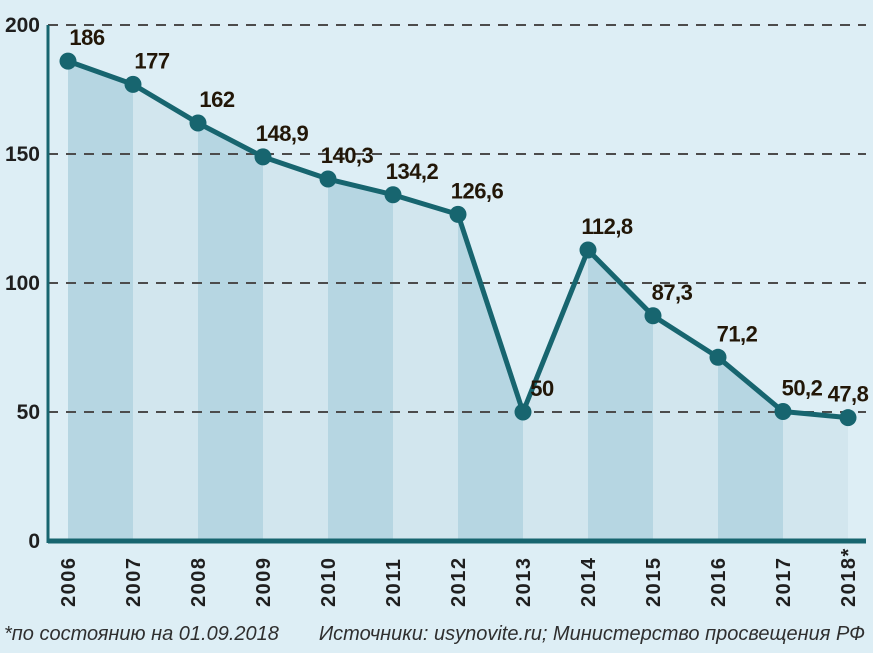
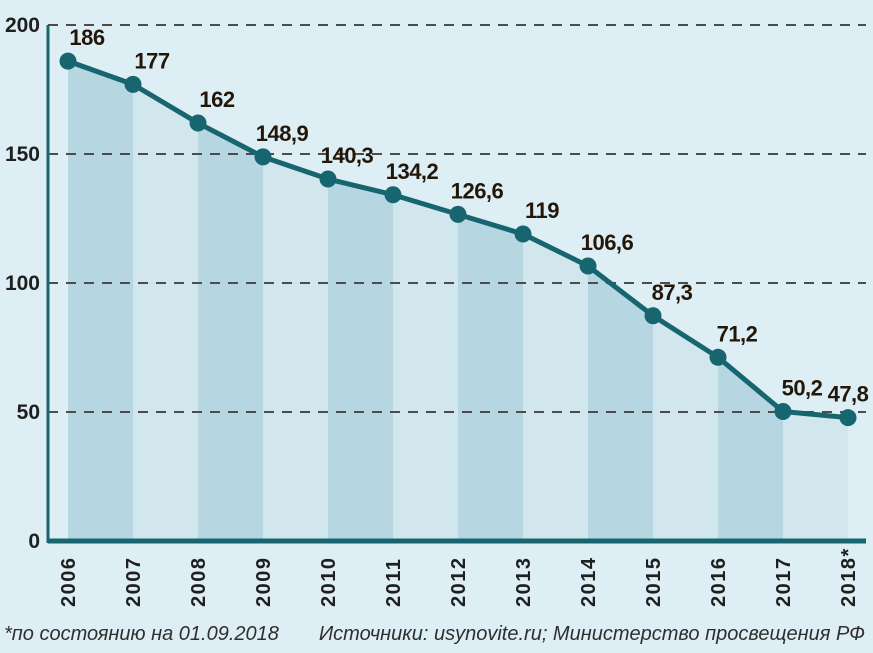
2013: 50 -> 119
2014: 112,8 -> 106,6
